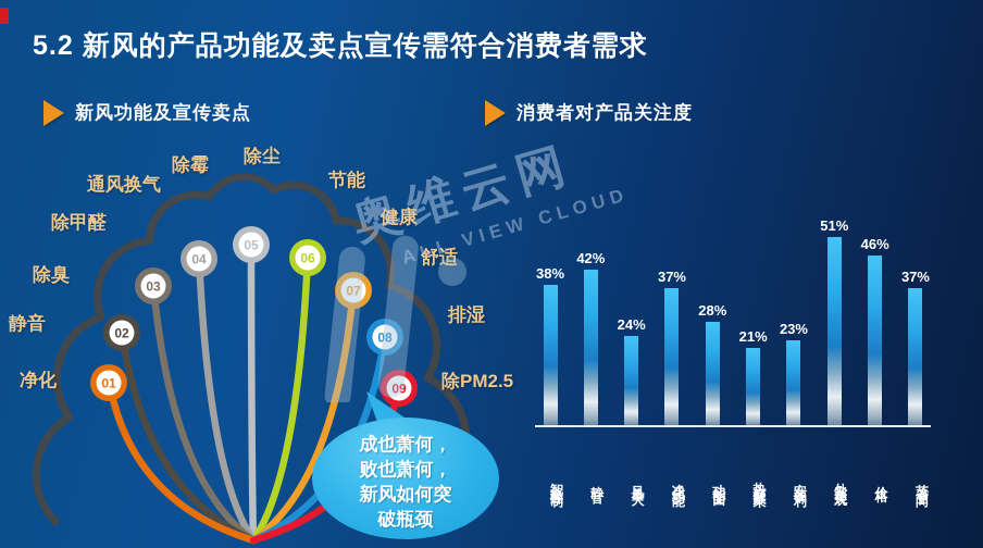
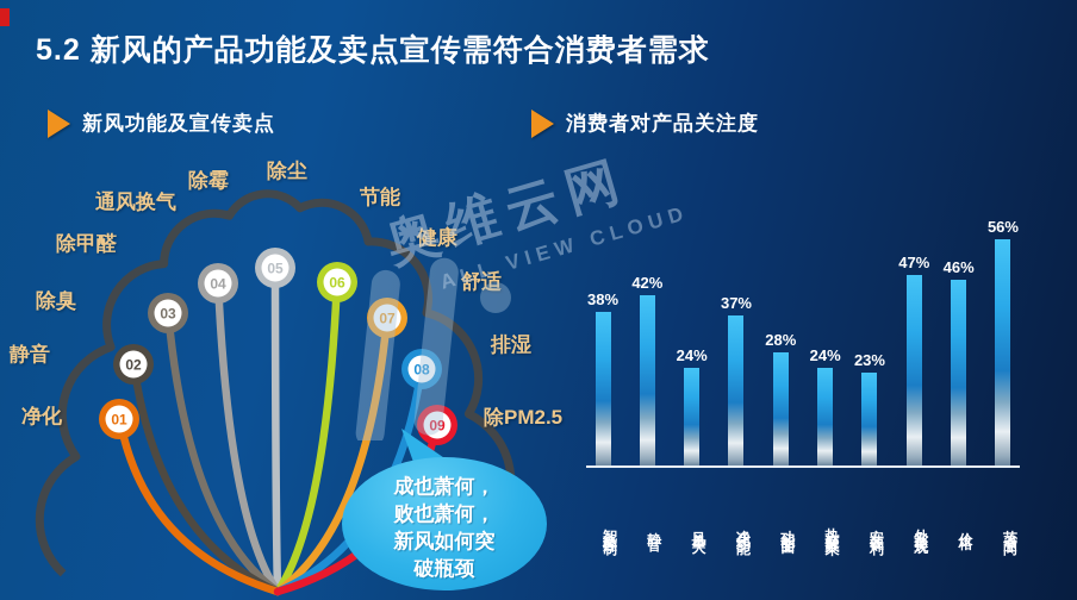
热交换效果: 21% -> 24%
外形美观: 51% -> 47%
节省空间: 37% -> 56%
